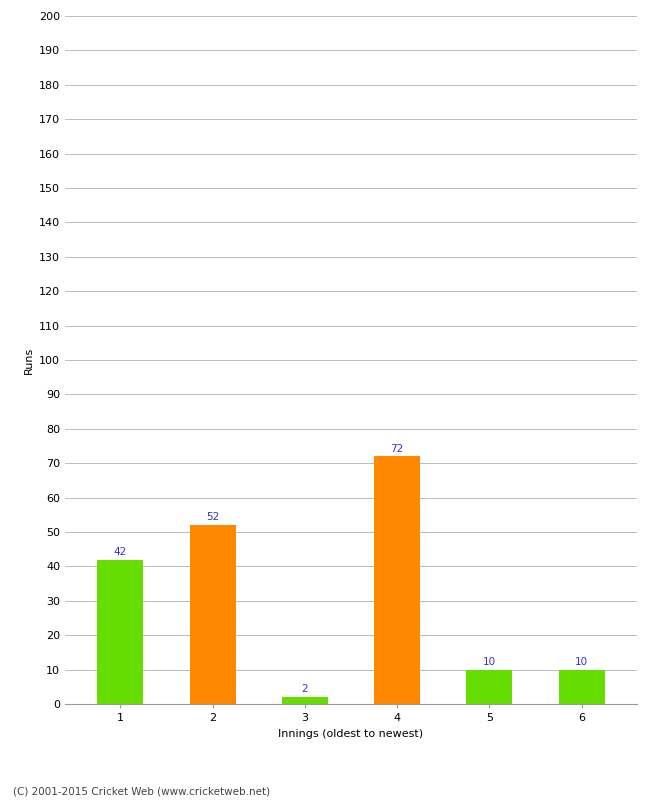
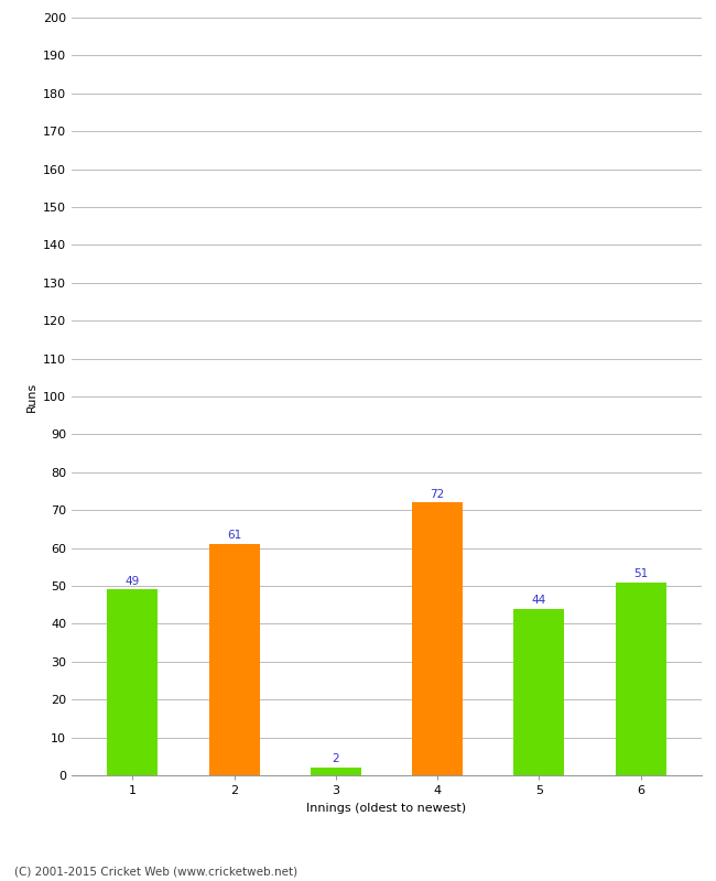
1: 42 -> 49
2: 52 -> 61
5: 10 -> 44
6: 10 -> 51
